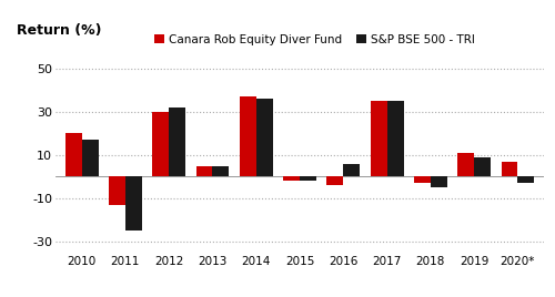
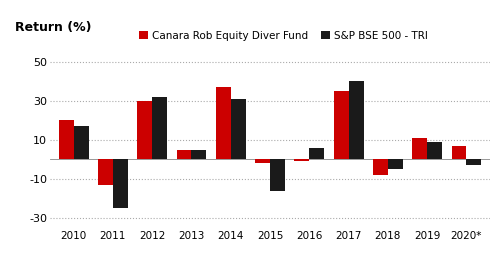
S&P BSE 500 - TRI/2014: 36 -> 31
S&P BSE 500 - TRI/2015: -2 -> -16
Canara Rob Equity Diver Fund/2016: -4 -> -1
S&P BSE 500 - TRI/2017: 35 -> 40
Canara Rob Equity Diver Fund/2018: -3 -> -8
